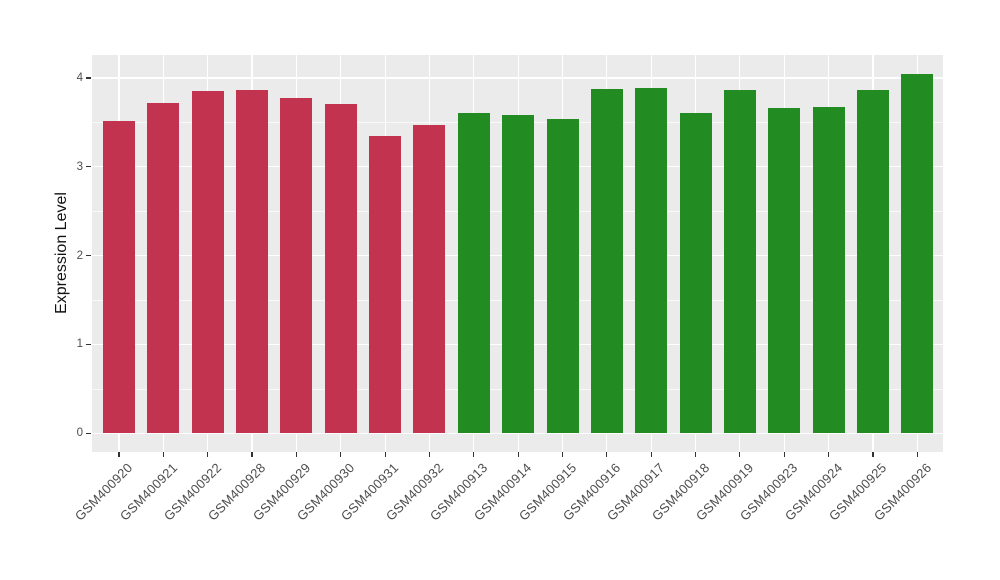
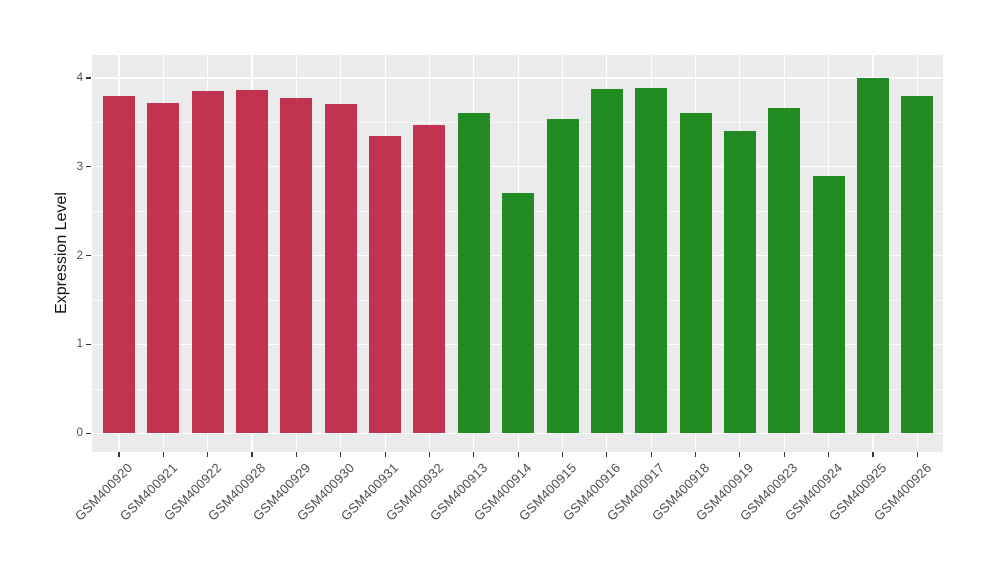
GSM400920: 3.5 -> 3.8
GSM400914: 3.6 -> 2.7
GSM400919: 3.9 -> 3.4
GSM400924: 3.7 -> 2.9
GSM400925: 3.9 -> 4.0
GSM400926: 4.0 -> 3.8
